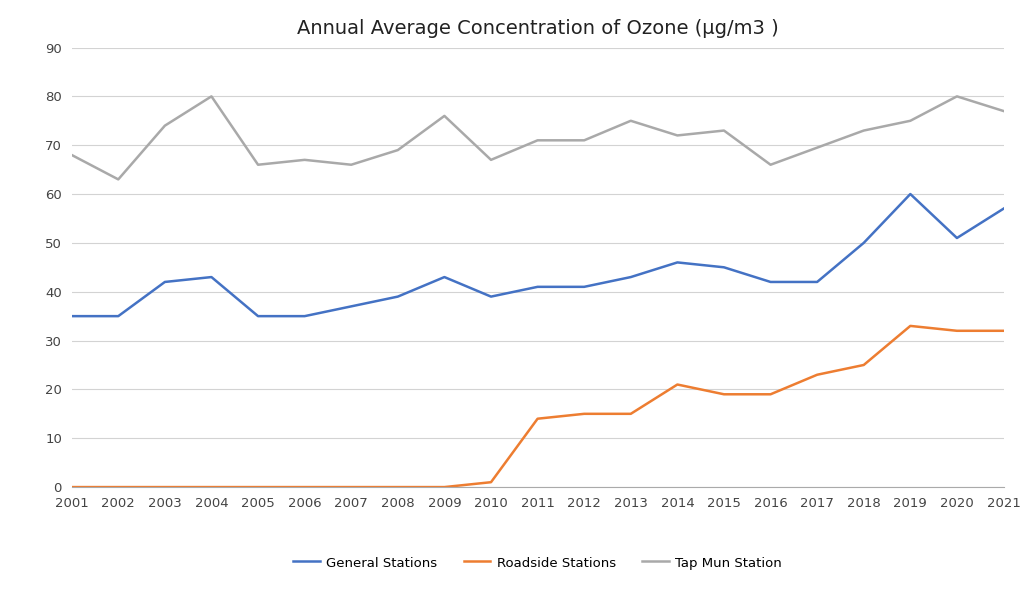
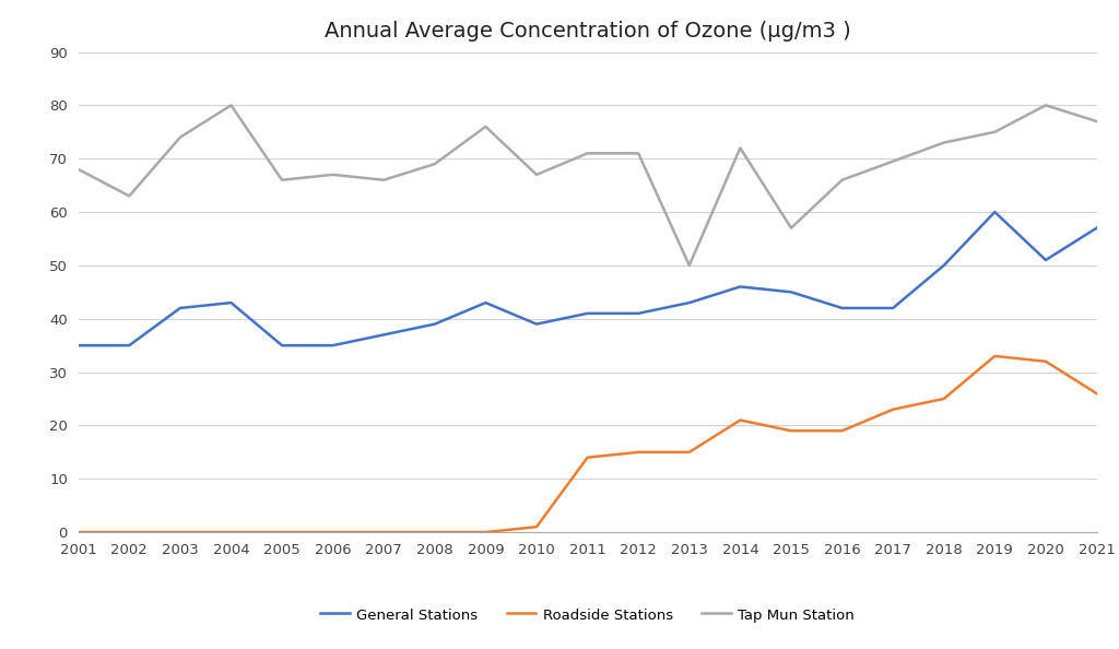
Tap Mun Station/2013: 75 -> 50
Tap Mun Station/2015: 73 -> 57
Roadside Stations/2021: 32 -> 26
